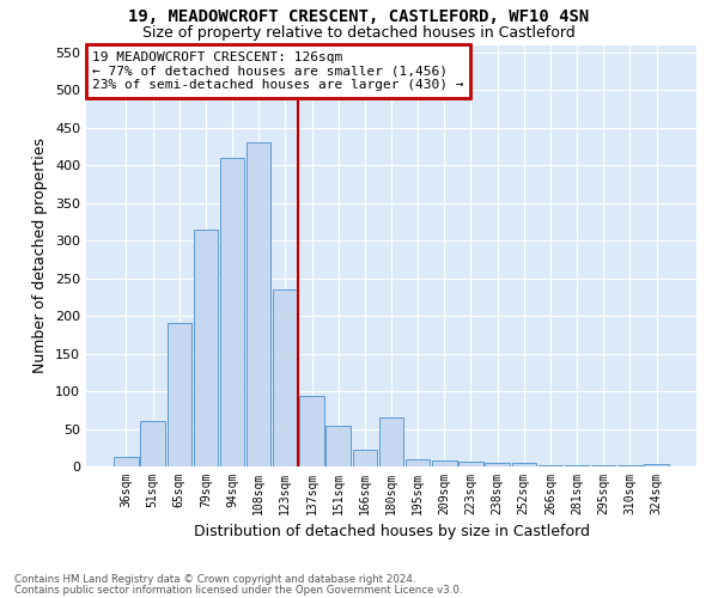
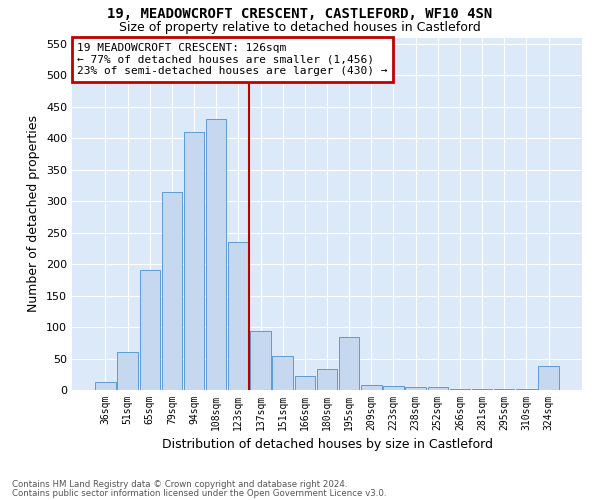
180sqm: 65 -> 34
195sqm: 10 -> 84
324sqm: 3 -> 38
